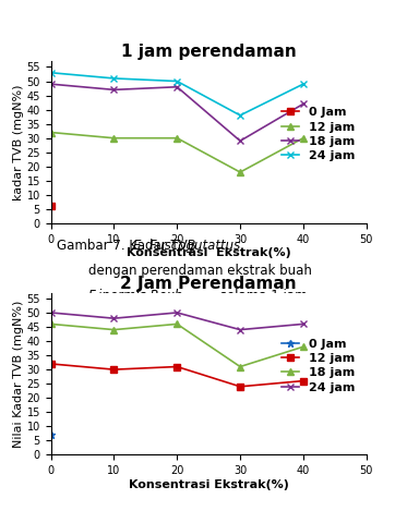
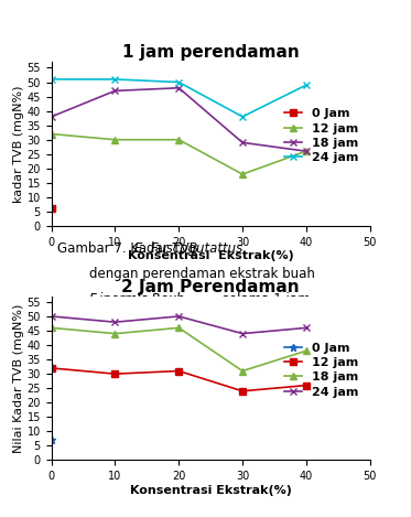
1 jam perendaman/18 jam/0: 49 -> 38
1 jam perendaman/24 jam/0: 53 -> 51
1 jam perendaman/12 jam/40: 30 -> 26
1 jam perendaman/18 jam/40: 42 -> 26
